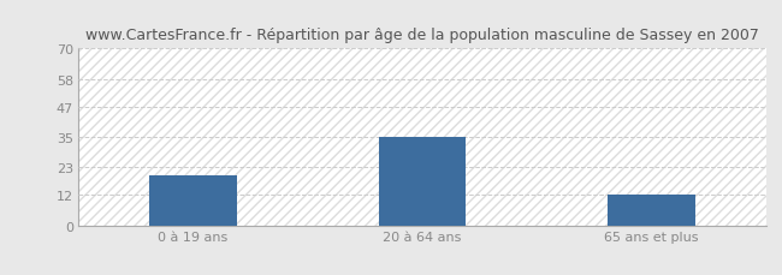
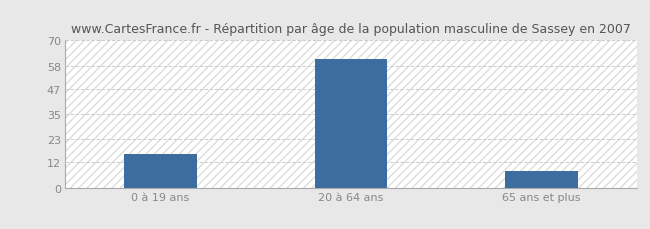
0 à 19 ans: 20 -> 16
20 à 64 ans: 35 -> 61
65 ans et plus: 12 -> 8
